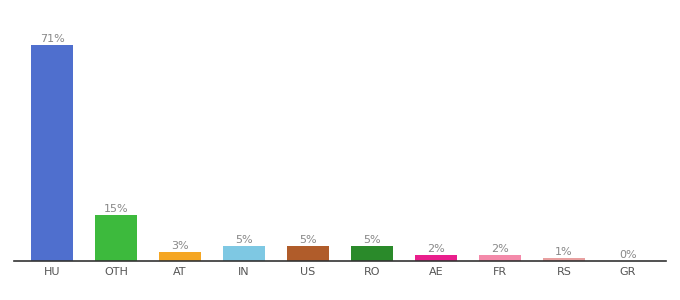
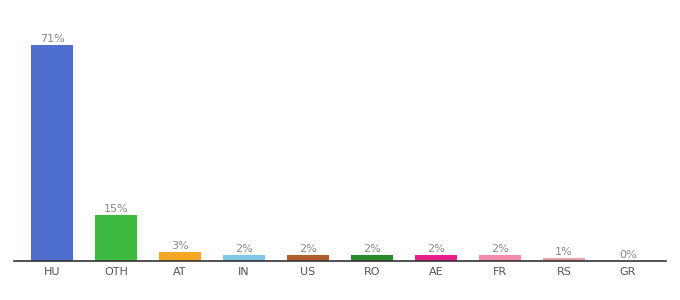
IN: 5% -> 2%
US: 5% -> 2%
RO: 5% -> 2%
